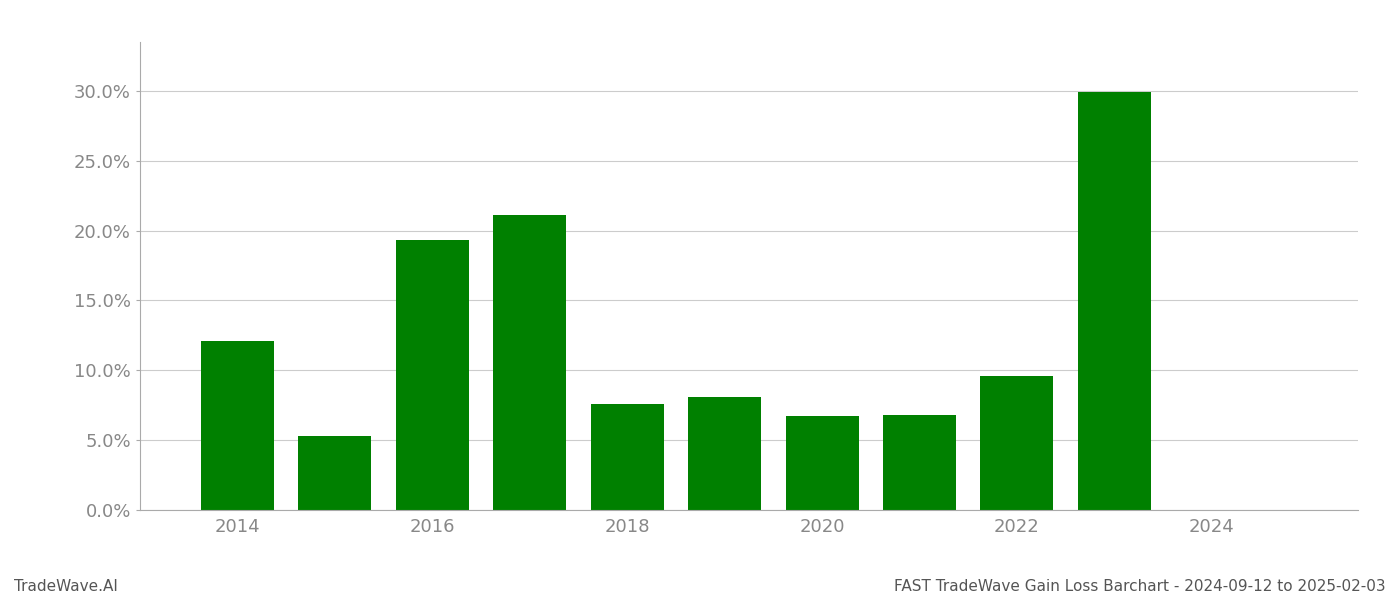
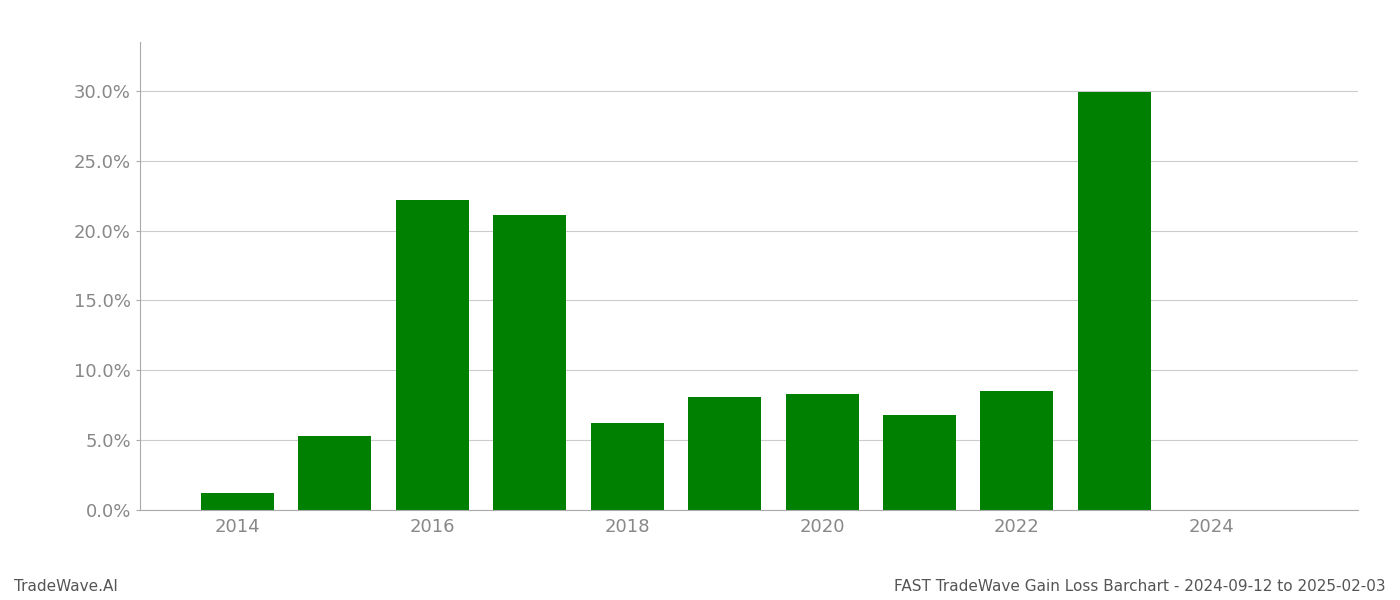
2014: 12.1% -> 1.2%
2016: 19.3% -> 22.2%
2018: 7.6% -> 6.2%
2020: 6.7% -> 8.3%
2022: 9.6% -> 8.5%
